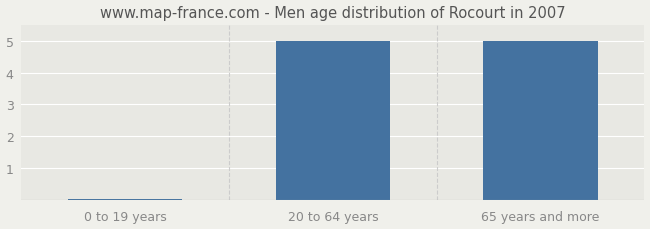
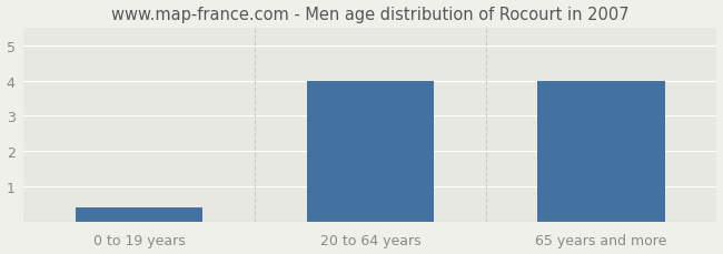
0 to 19 years: 0.04 -> 0.40
20 to 64 years: 5.00 -> 4.00
65 years and more: 5.00 -> 4.00
